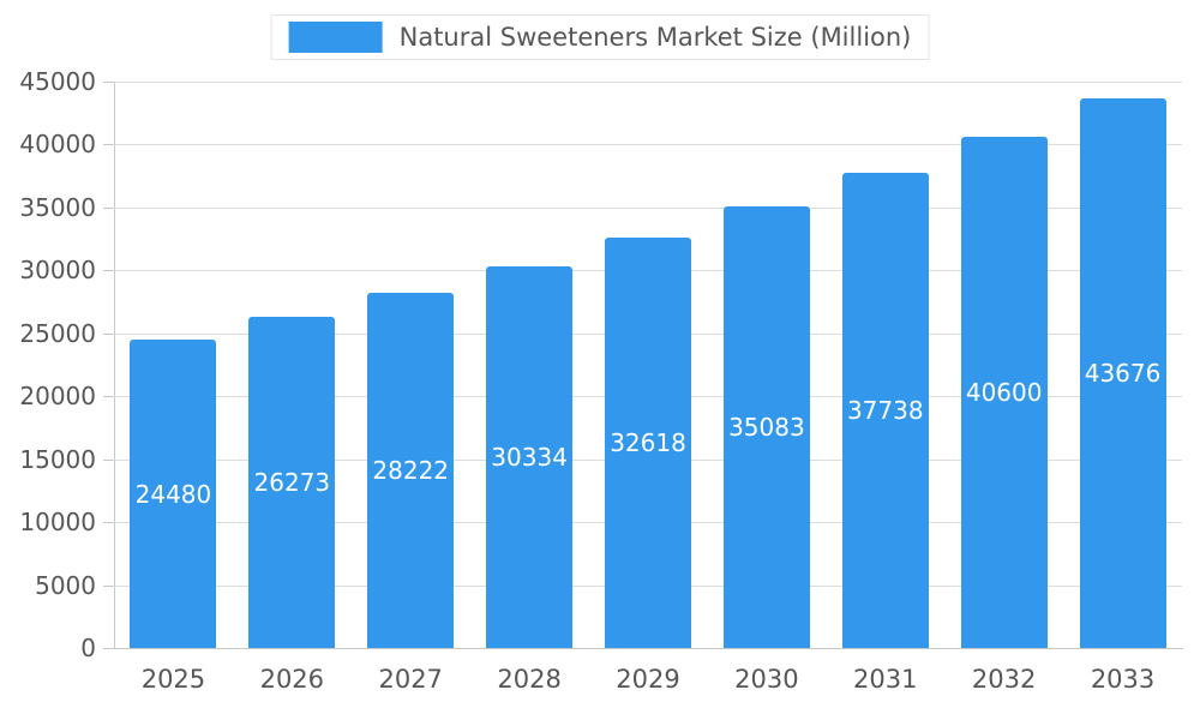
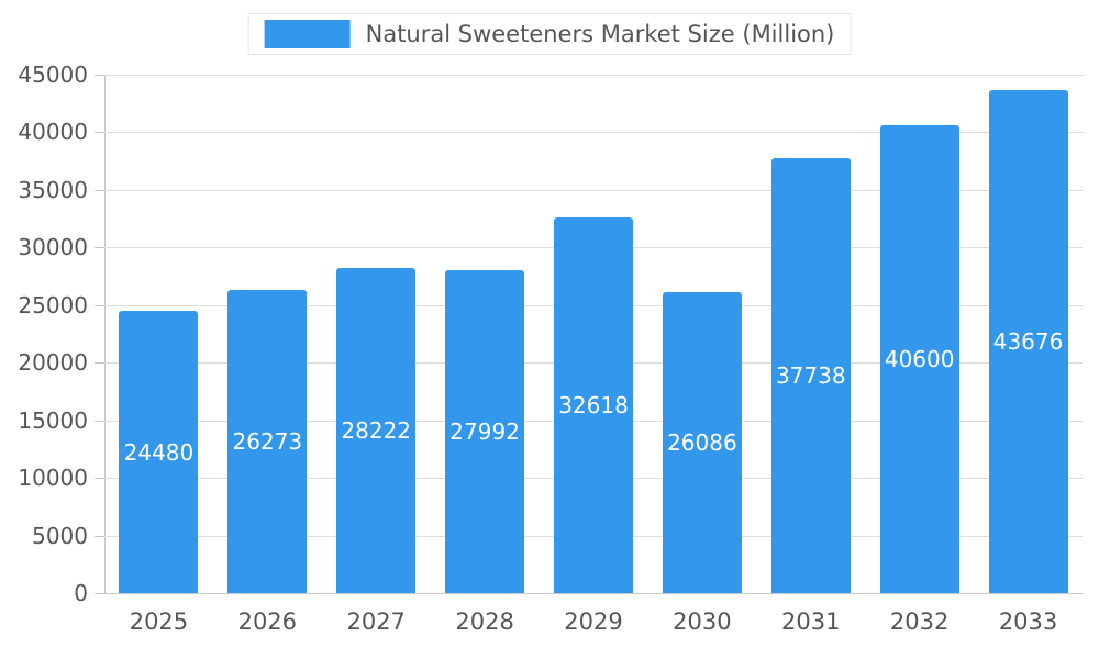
2028: 30334 -> 27992
2030: 35083 -> 26086
